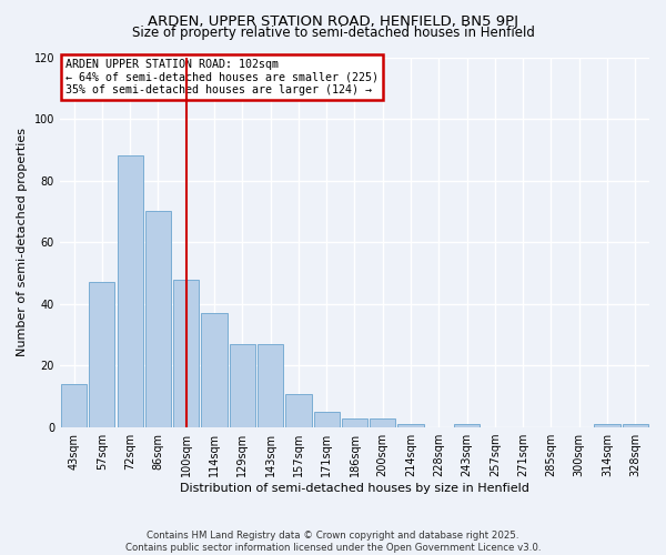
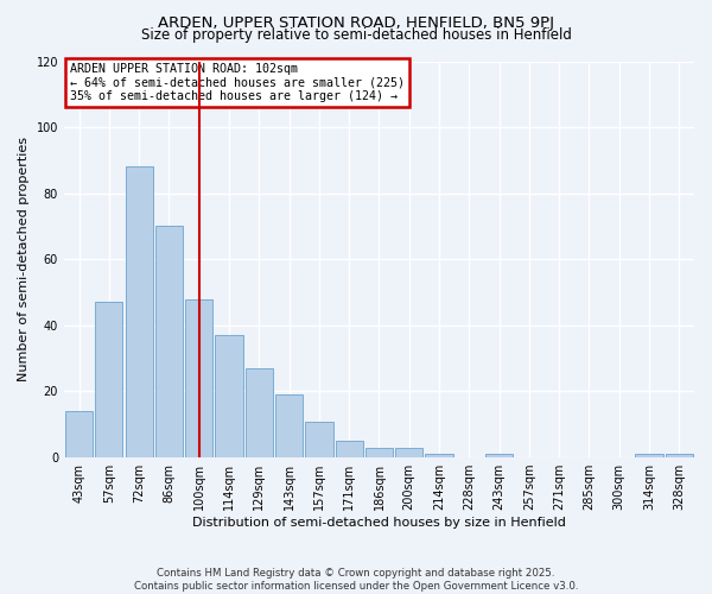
143sqm: 27 -> 19
